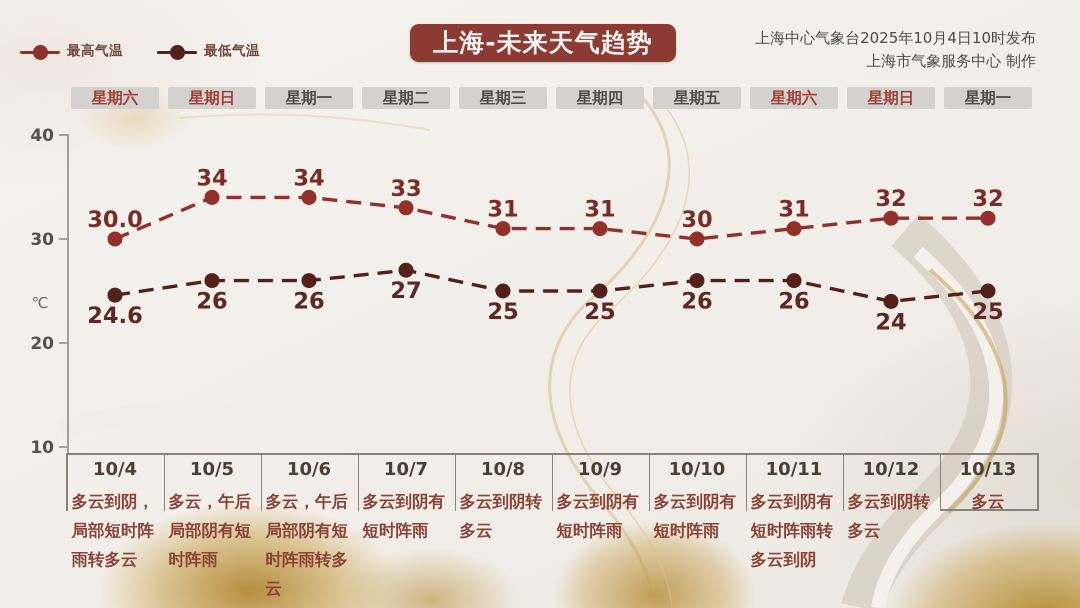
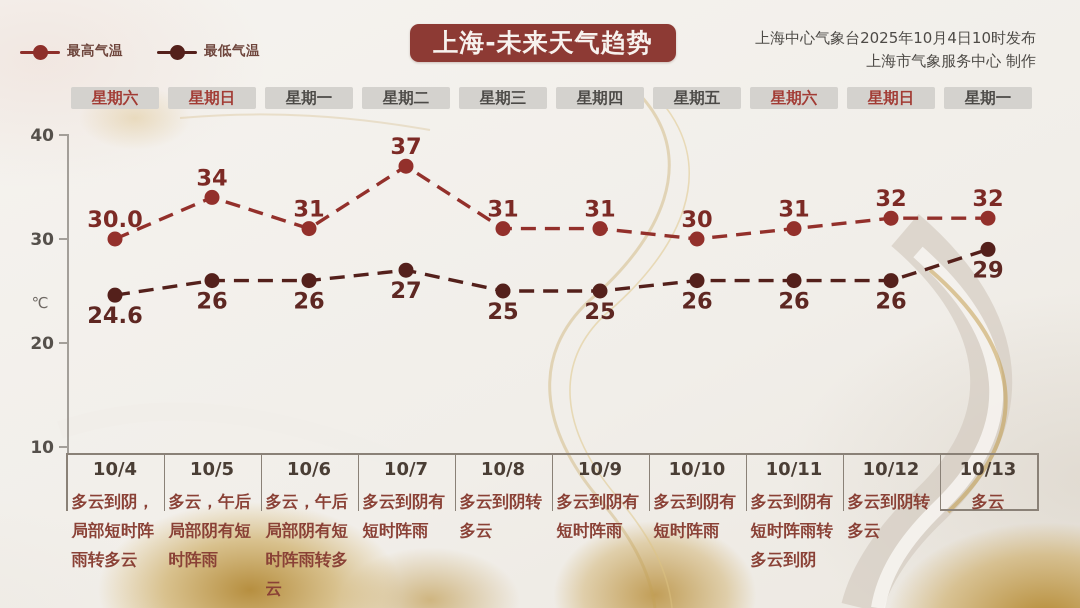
最高气温/10/6: 34 -> 31
最高气温/10/7: 33 -> 37
最低气温/10/12: 24 -> 26
最低气温/10/13: 25 -> 29
